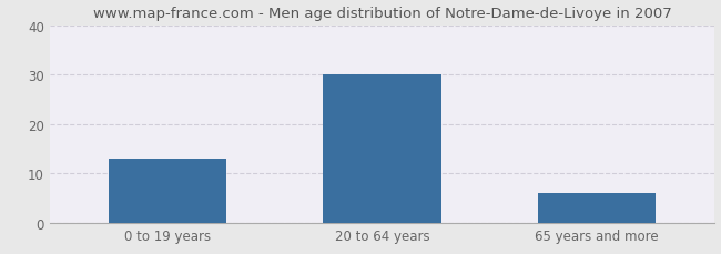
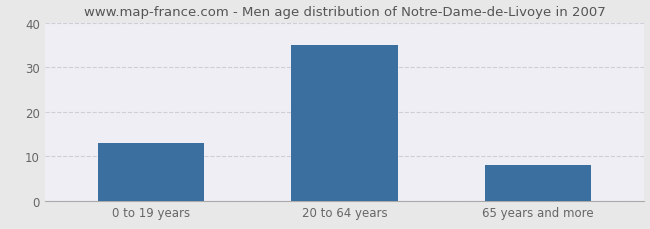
20 to 64 years: 30 -> 35
65 years and more: 6 -> 8
